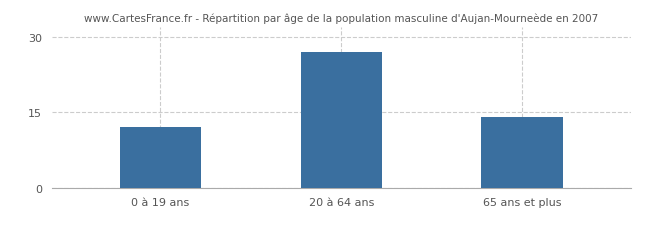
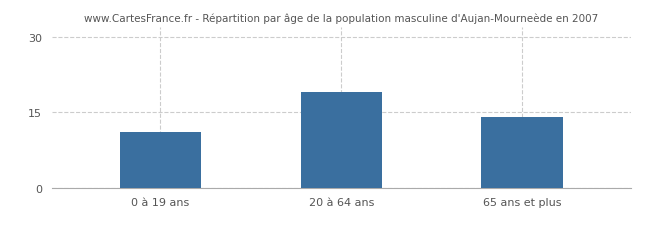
0 à 19 ans: 12 -> 11
20 à 64 ans: 27 -> 19
